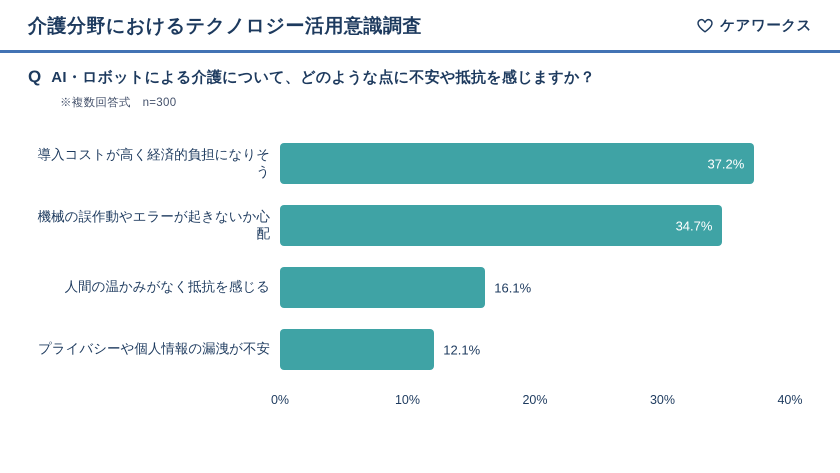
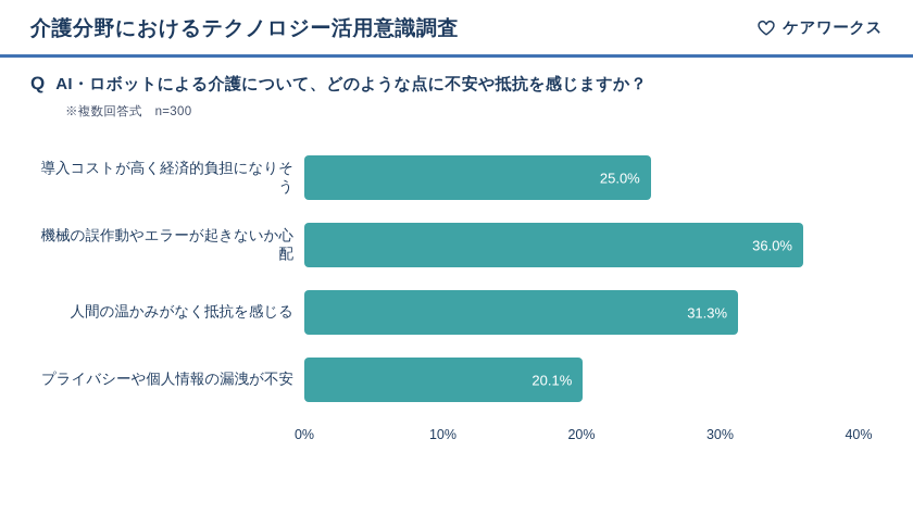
導入コストが高く経済的負担になりそう: 37.2% -> 25.0%
機械の誤作動やエラーが起きないか心配: 34.7% -> 36.0%
人間の温かみがなく抵抗を感じる: 16.1% -> 31.3%
プライバシーや個人情報の漏洩が不安: 12.1% -> 20.1%
